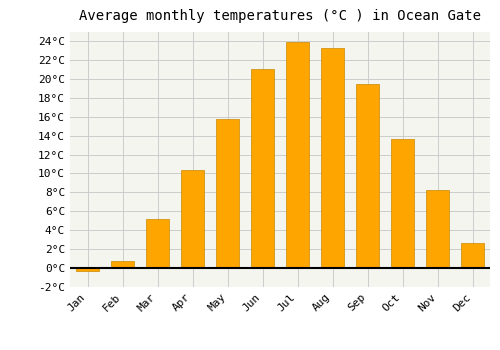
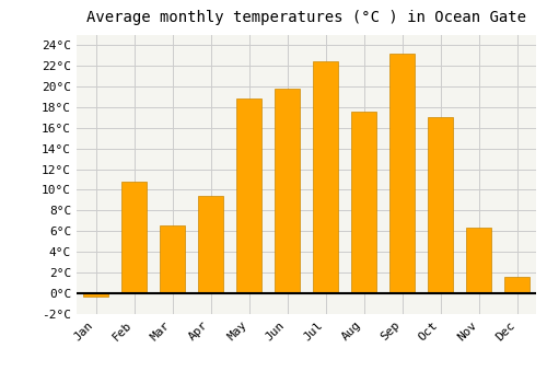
Feb: 0.8°C -> 10.8°C
Mar: 5.2°C -> 6.6°C
Apr: 10.4°C -> 9.4°C
May: 15.8°C -> 18.8°C
Jun: 21.0°C -> 19.8°C
Jul: 23.9°C -> 22.4°C
Aug: 23.3°C -> 17.6°C
Sep: 19.5°C -> 23.2°C
Oct: 13.6°C -> 17.0°C
Nov: 8.3°C -> 6.4°C
Dec: 2.6°C -> 1.6°C
